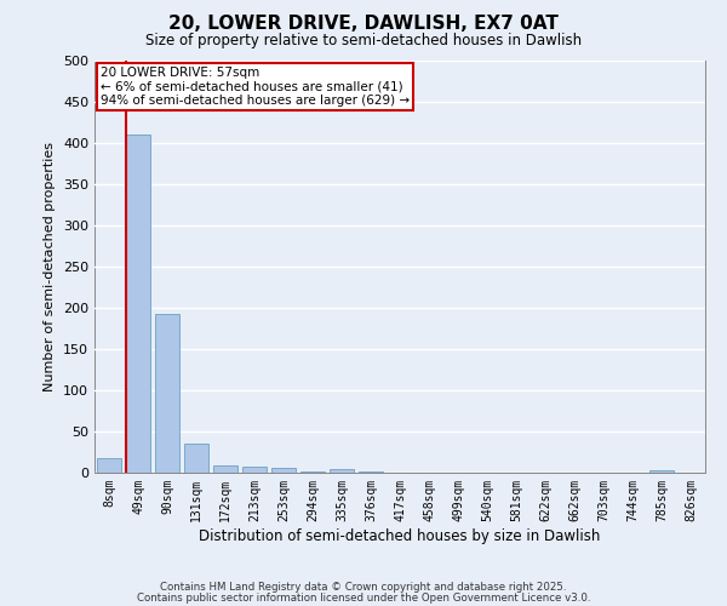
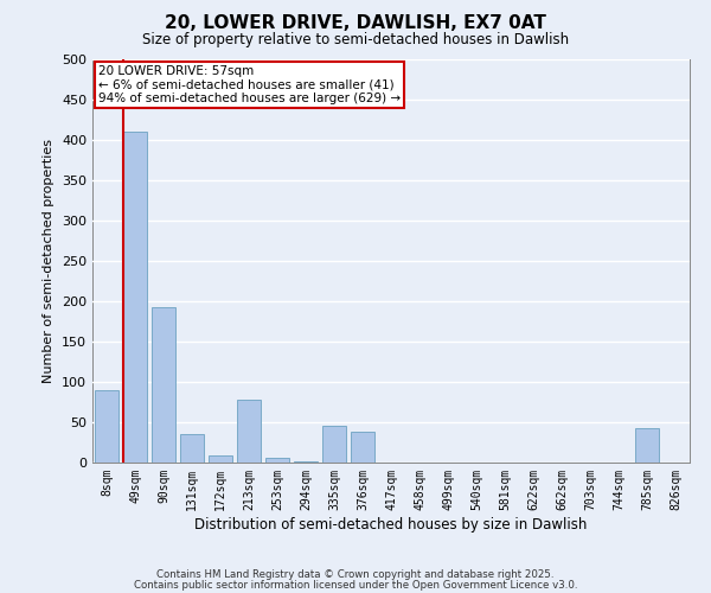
8sqm: 18 -> 90
213sqm: 8 -> 78
335sqm: 5 -> 46
376sqm: 1 -> 38
785sqm: 3 -> 42
